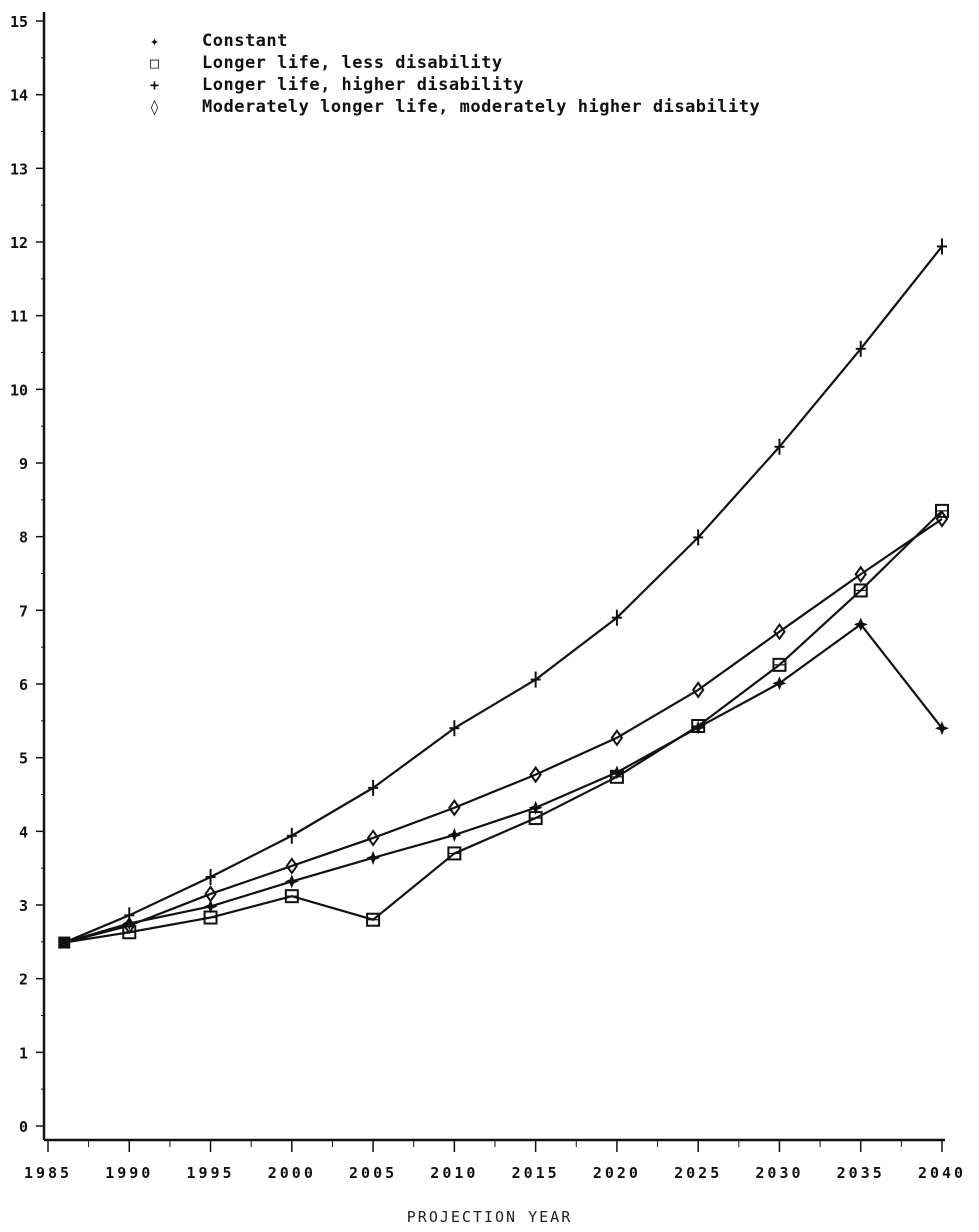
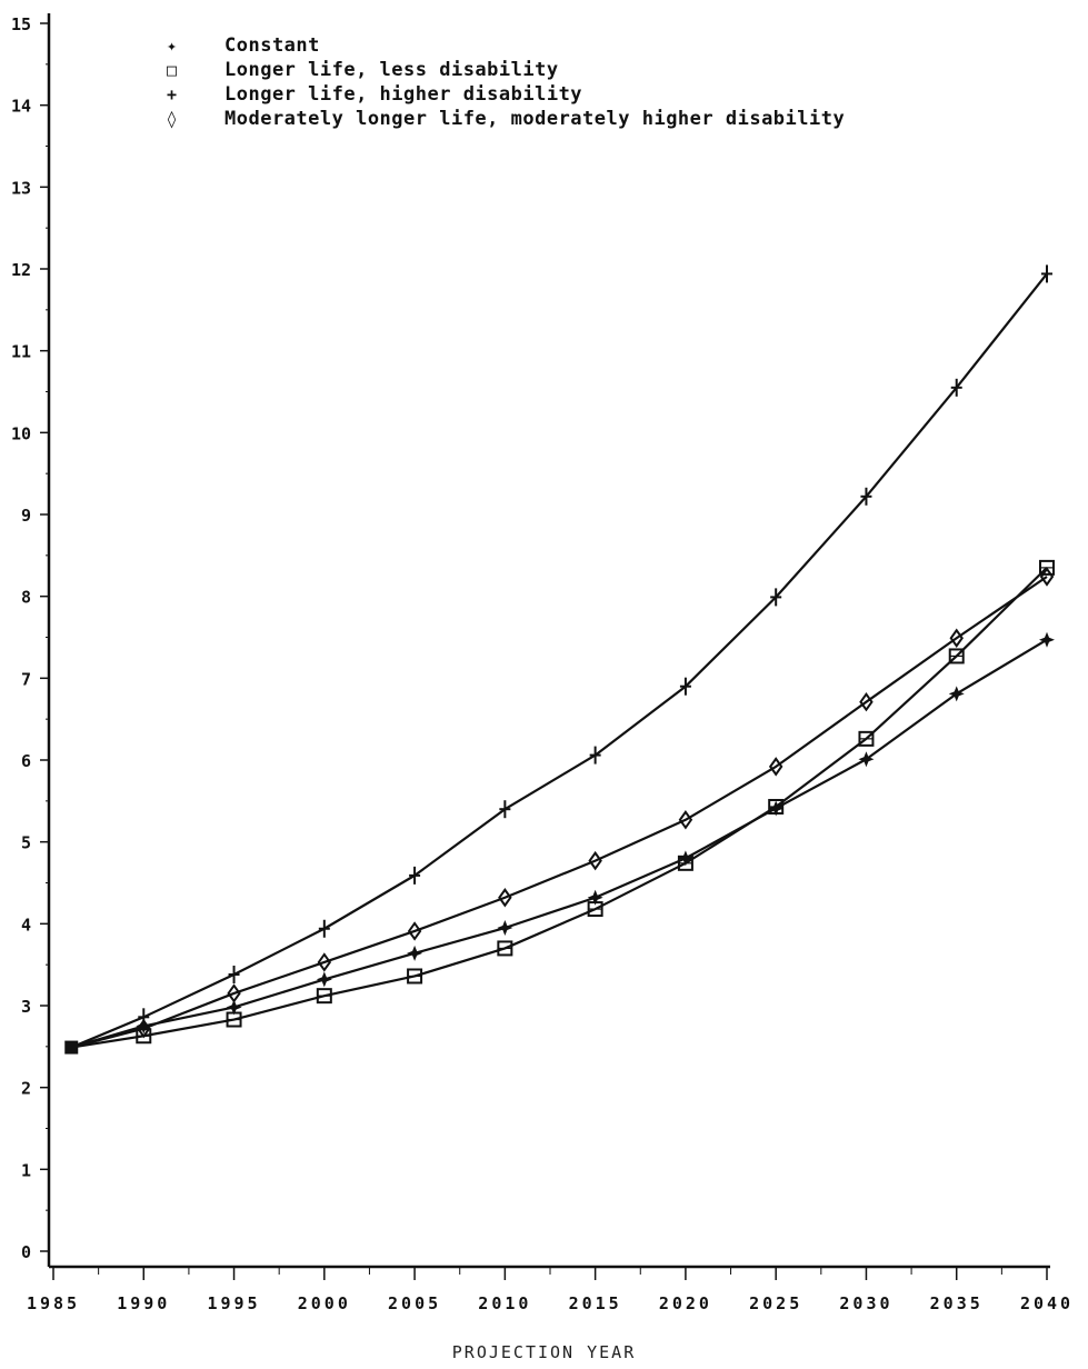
Longer life, less disability/2005: 2.8 -> 3.4
Constant/2040: 5.4 -> 7.5
